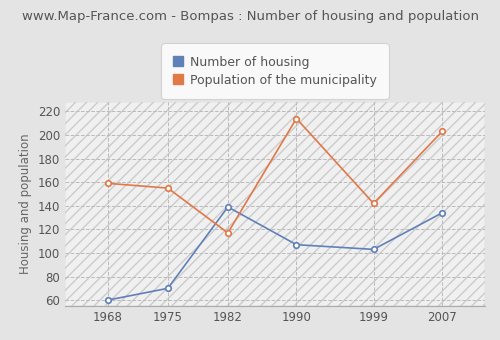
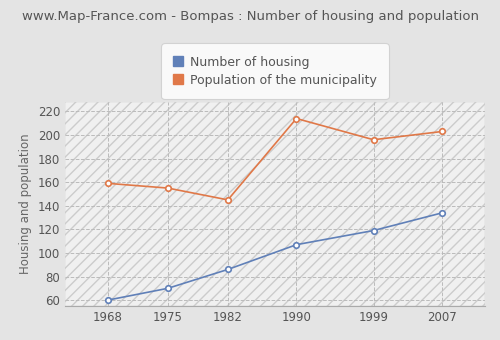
Number of housing/1982: 139 -> 86
Population of the municipality/1982: 117 -> 145
Number of housing/1999: 103 -> 119
Population of the municipality/1999: 142 -> 196
